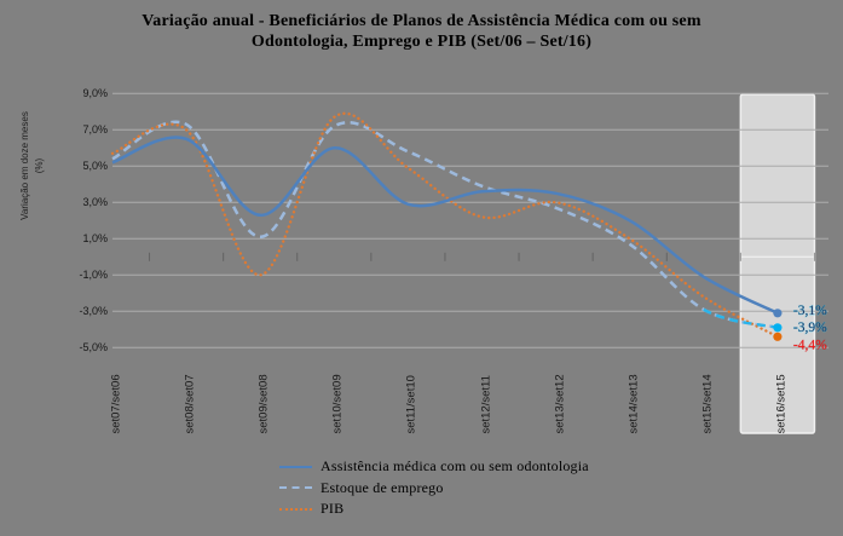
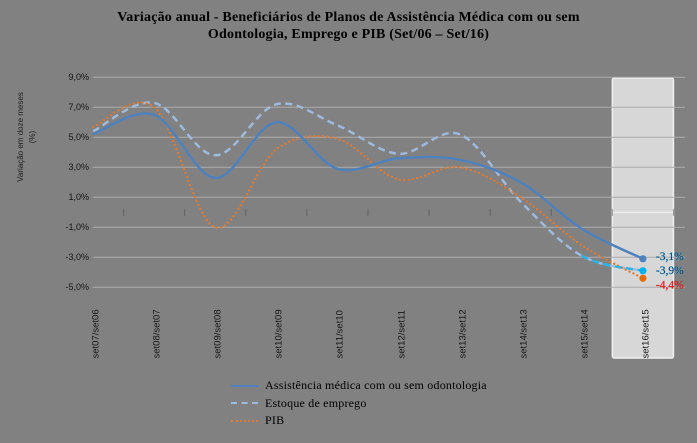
Estoque de emprego/set09/set08: 1,1% -> 3,8%
PIB/set10/set09: 7,7% -> 4,2%
Estoque de emprego/set13/set12: 2,7% -> 5,2%
